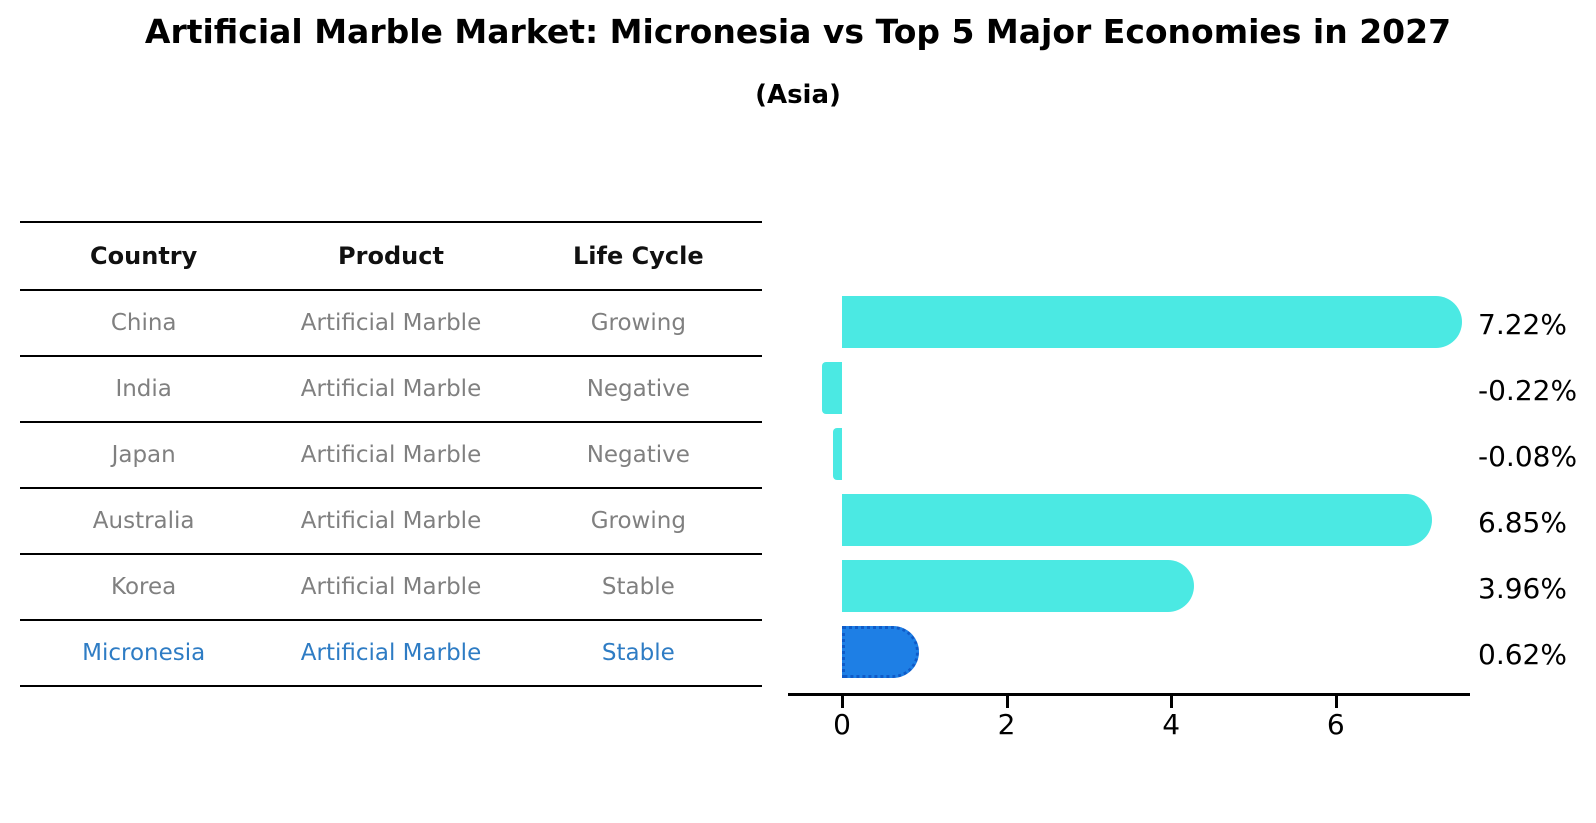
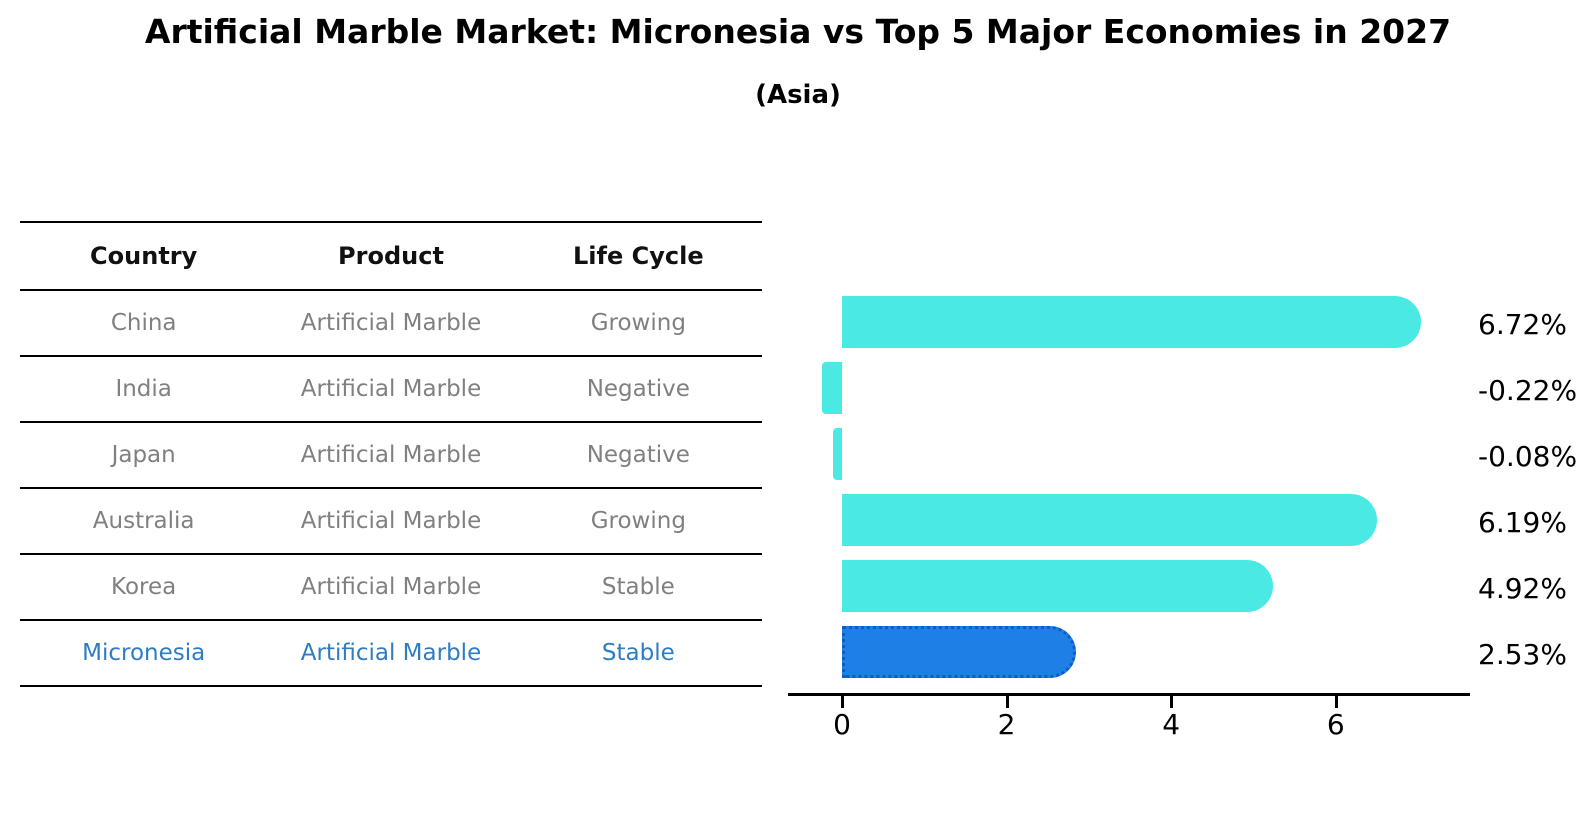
China: 7.22% -> 6.72%
Australia: 6.85% -> 6.19%
Korea: 3.96% -> 4.92%
Micronesia: 0.62% -> 2.53%
